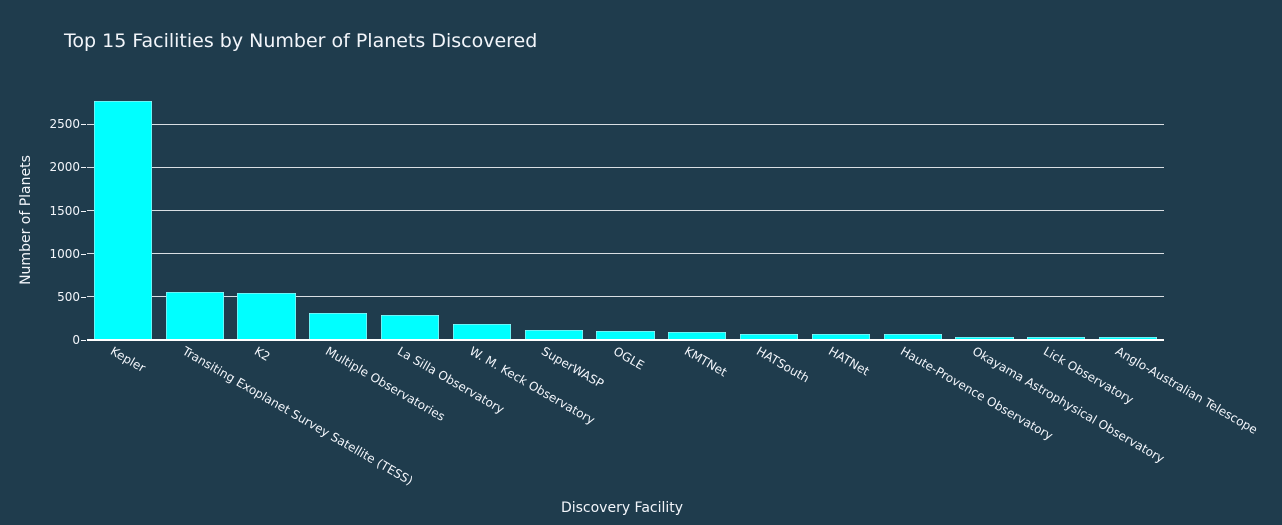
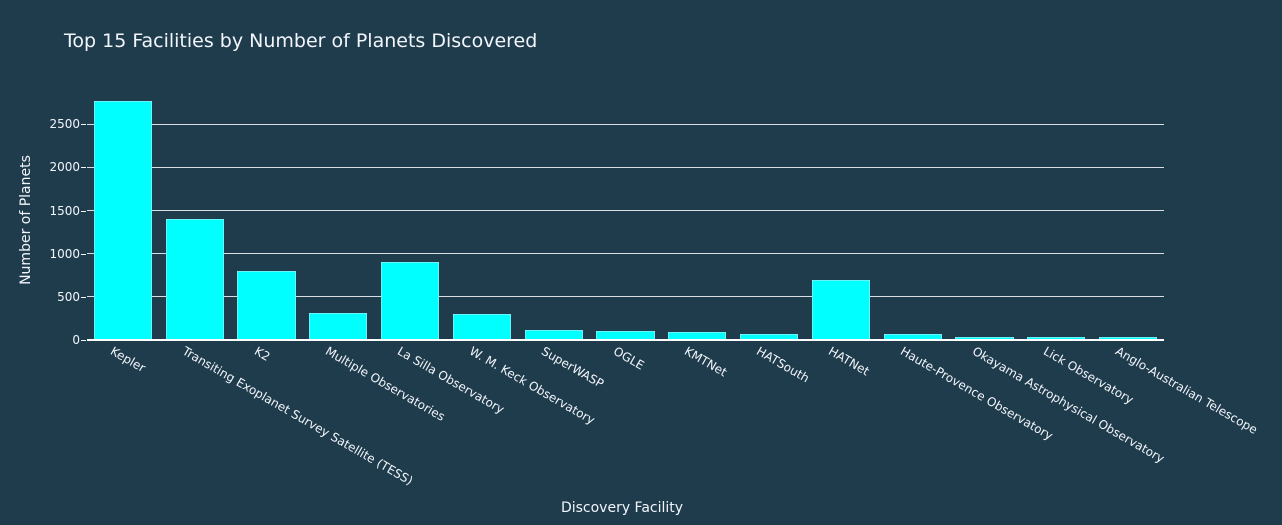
Transiting Exoplanet Survey Satellite (TESS): 600 -> 1400
K2: 500 -> 800
La Silla Observatory: 300 -> 900
W. M. Keck Observatory: 200 -> 300
HATNet: 100 -> 700
